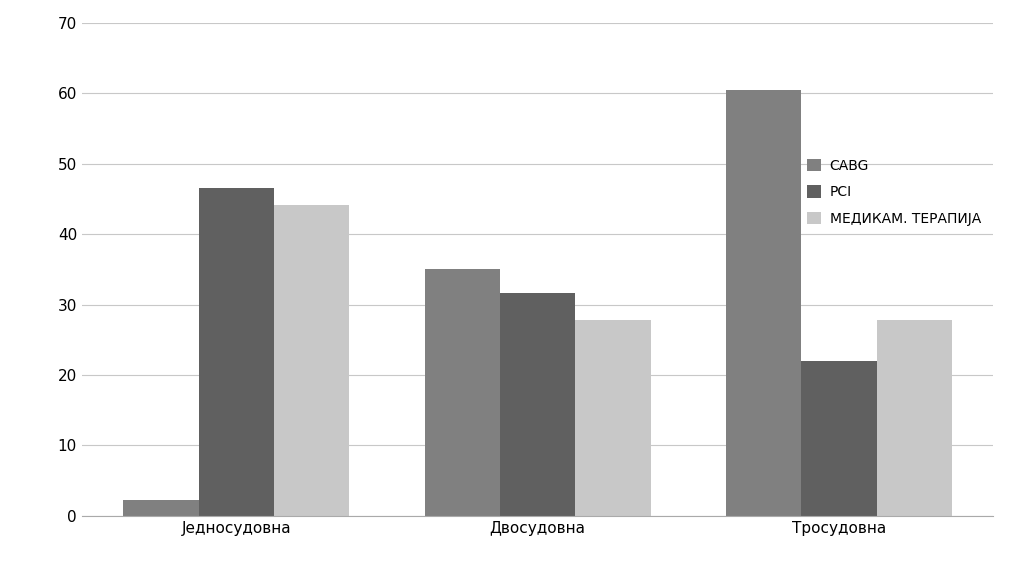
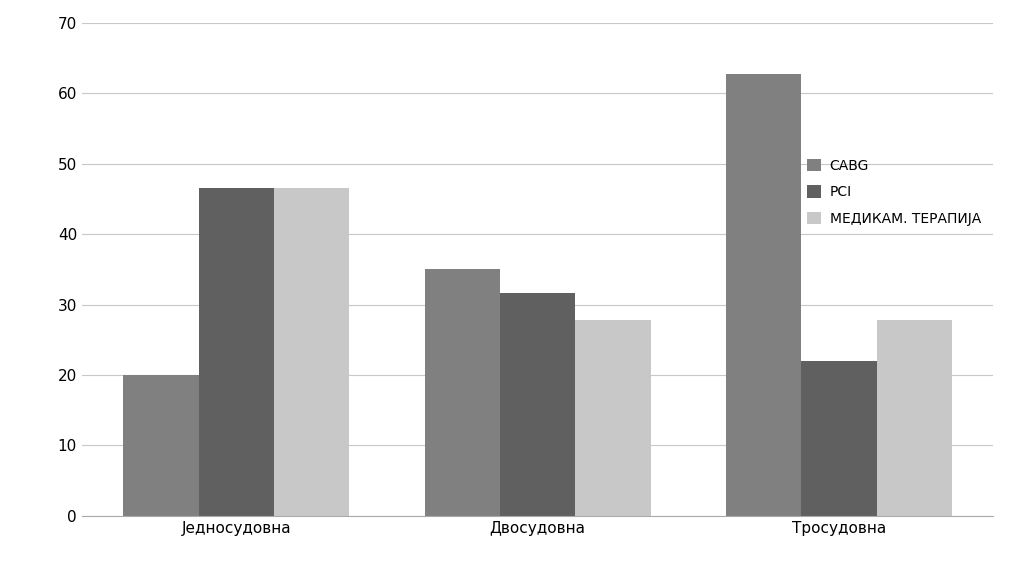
CABG/Једносудовна: 2.2 -> 20.0
МЕДИКАМ. ТЕРАПИЈА/Једносудовна: 44.2 -> 46.6
CABG/Тросудовна: 60.5 -> 62.8
